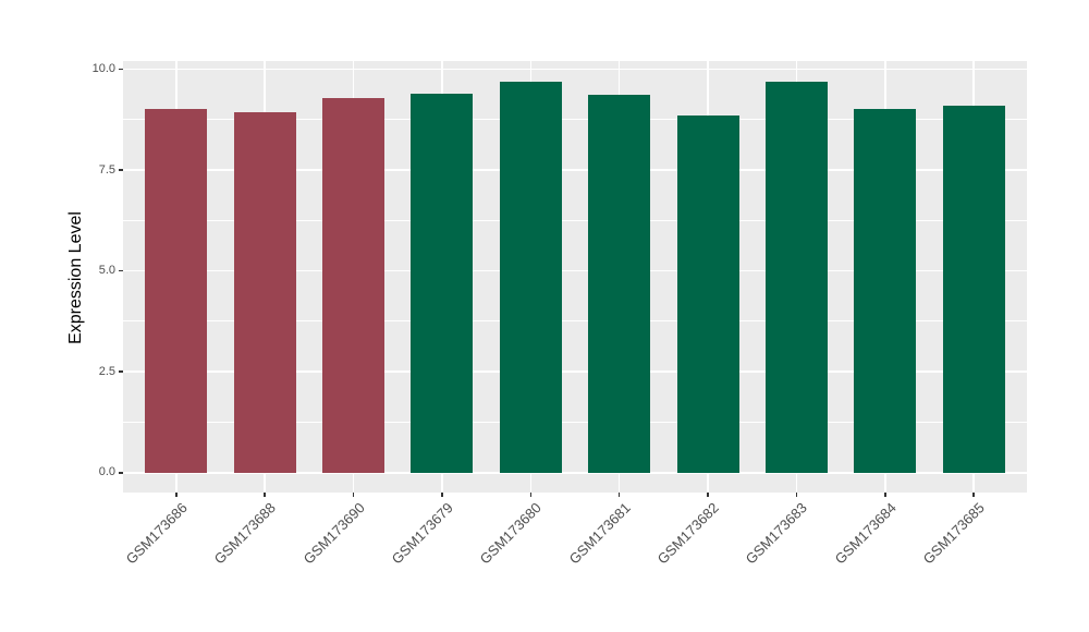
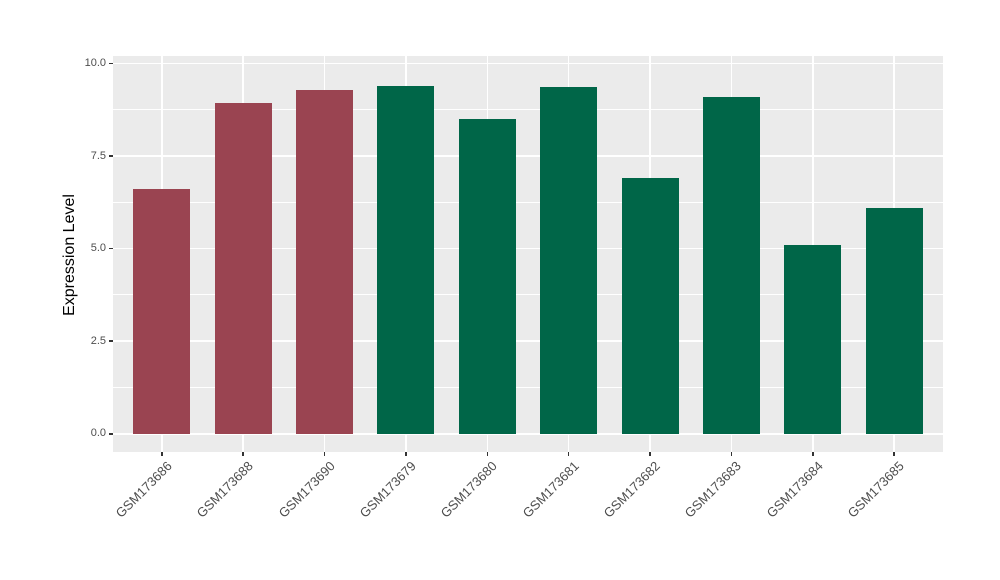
GSM173686: 9.0 -> 6.6
GSM173680: 9.7 -> 8.5
GSM173682: 8.8 -> 6.9
GSM173683: 9.7 -> 9.1
GSM173684: 9.0 -> 5.1
GSM173685: 9.1 -> 6.1
